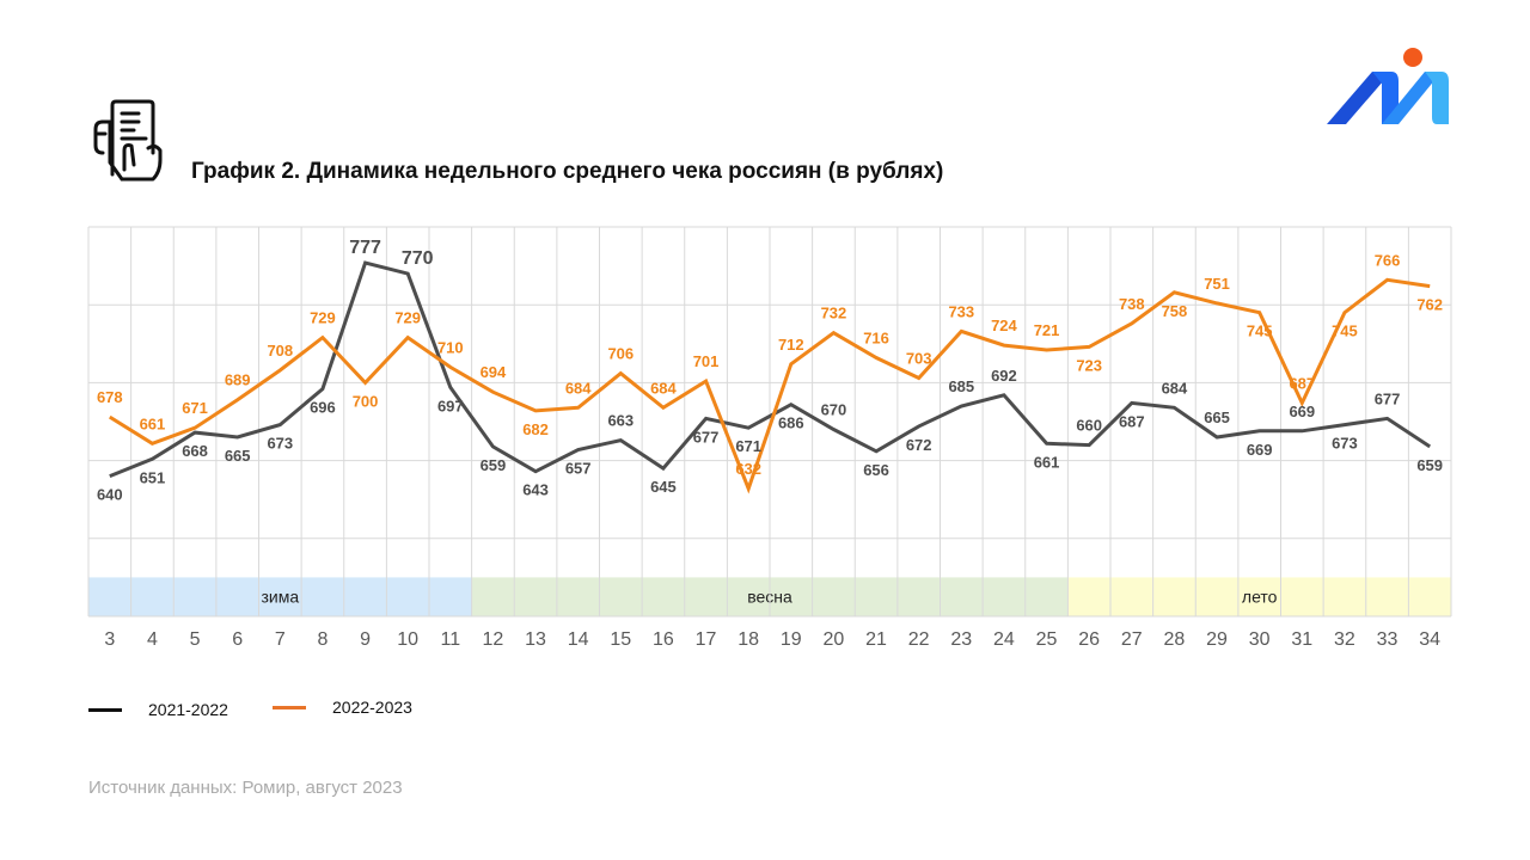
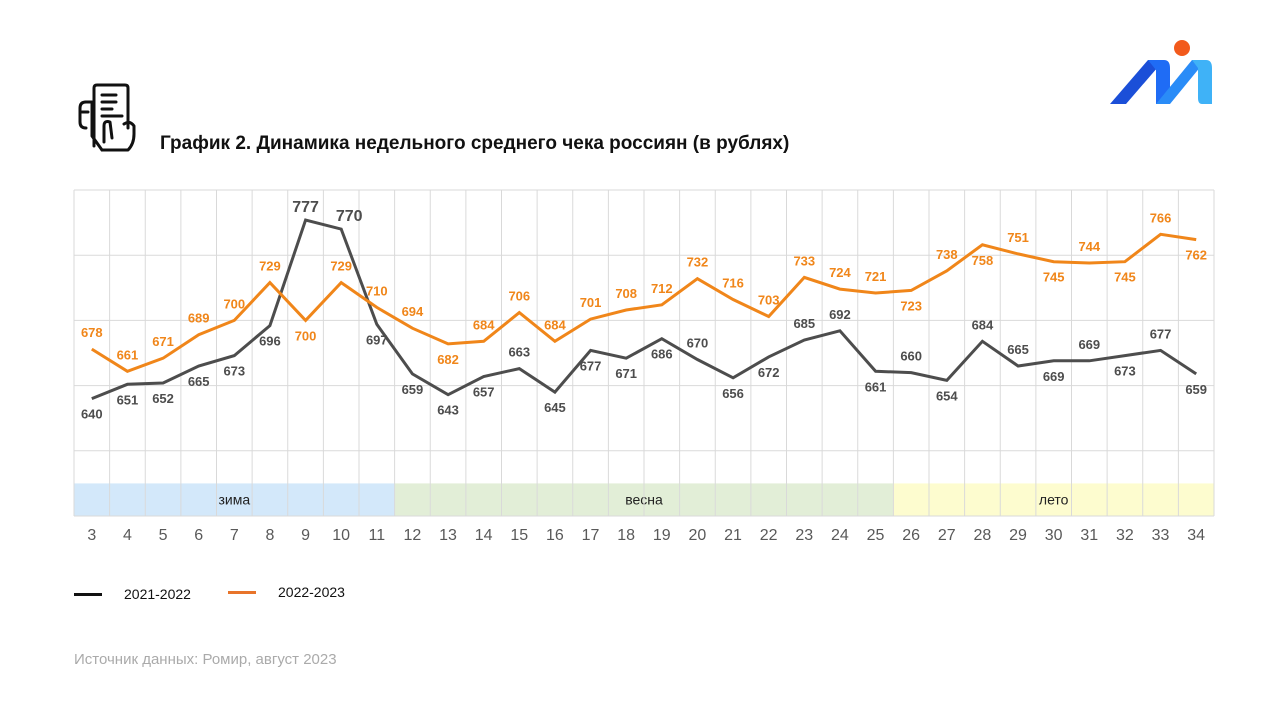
2021-2022/5: 668 -> 652
2022-2023/7: 708 -> 700
2022-2023/18: 632 -> 708
2021-2022/27: 687 -> 654
2022-2023/31: 687 -> 744
